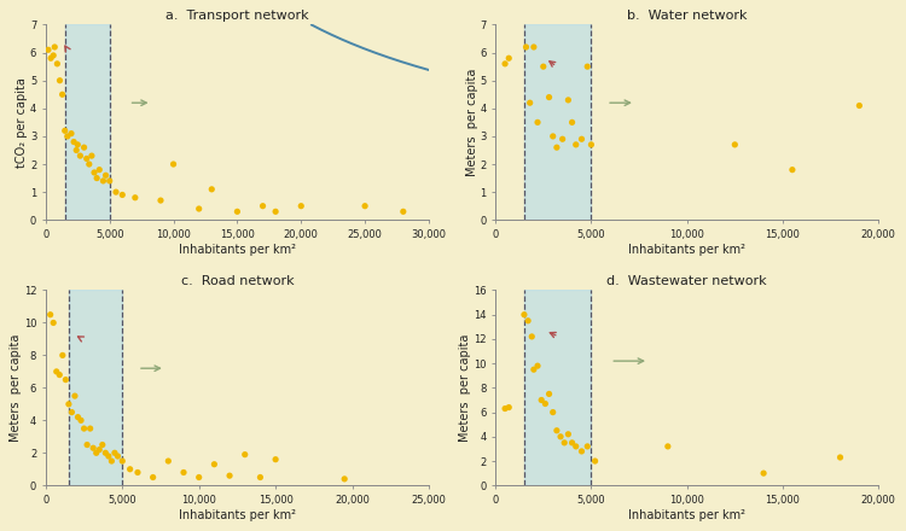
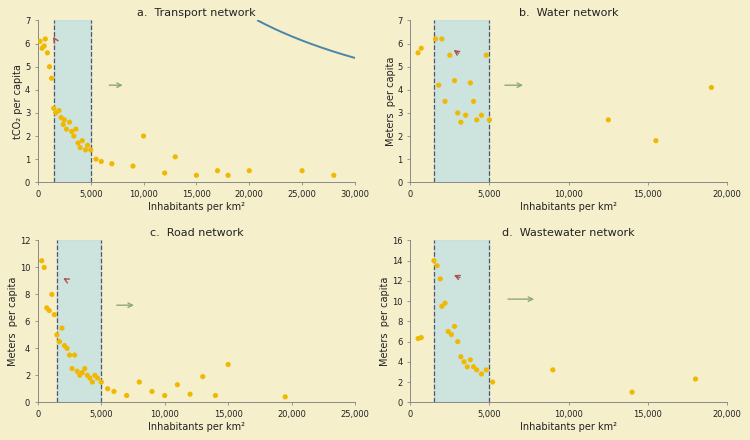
c. Road network/15,000: 1.6 -> 2.8
